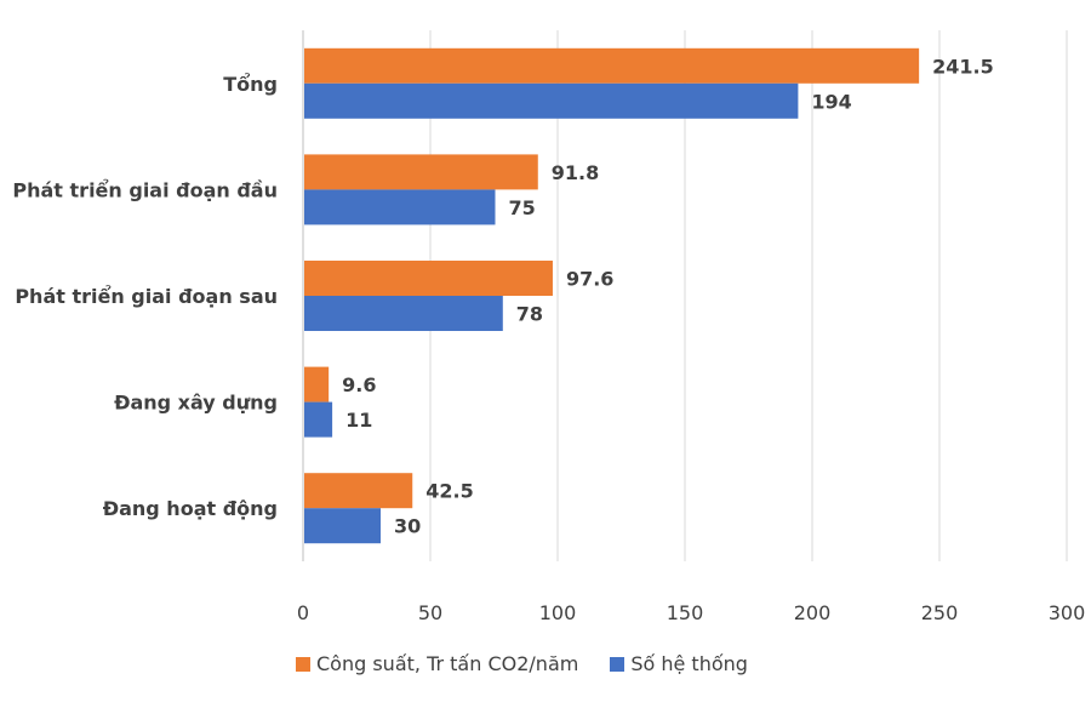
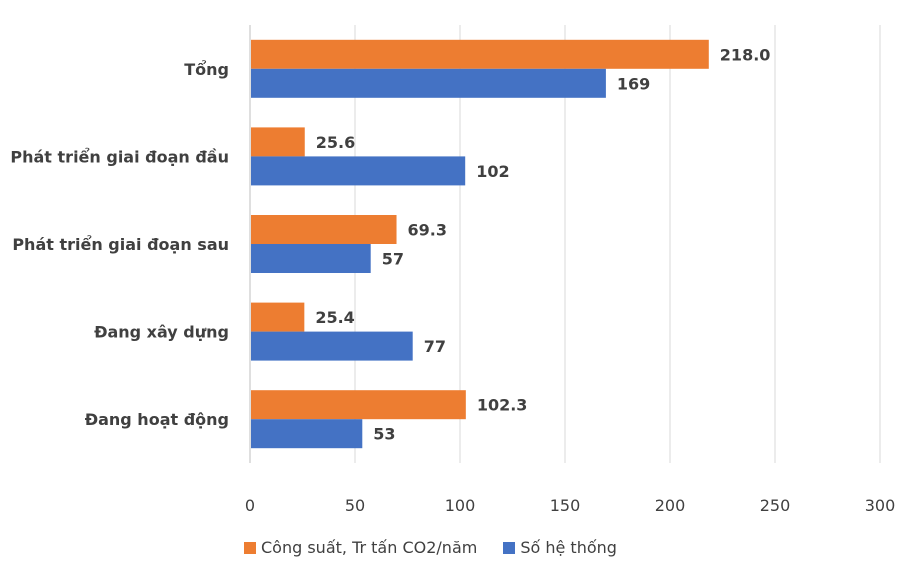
Công suất, Tr tấn CO2/năm/Tổng: 241.5 -> 218.0
Số hệ thống/Tổng: 194 -> 169
Công suất, Tr tấn CO2/năm/Phát triển giai đoạn đầu: 91.8 -> 25.6
Số hệ thống/Phát triển giai đoạn đầu: 75 -> 102
Công suất, Tr tấn CO2/năm/Phát triển giai đoạn sau: 97.6 -> 69.3
Số hệ thống/Phát triển giai đoạn sau: 78 -> 57
Công suất, Tr tấn CO2/năm/Đang xây dựng: 9.6 -> 25.4
Số hệ thống/Đang xây dựng: 11 -> 77
Công suất, Tr tấn CO2/năm/Đang hoạt động: 42.5 -> 102.3
Số hệ thống/Đang hoạt động: 30 -> 53
